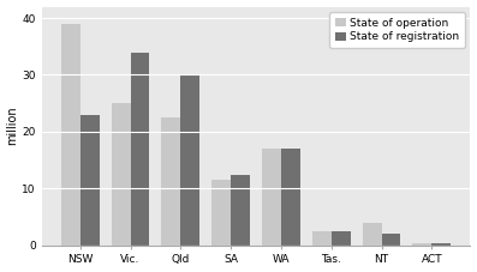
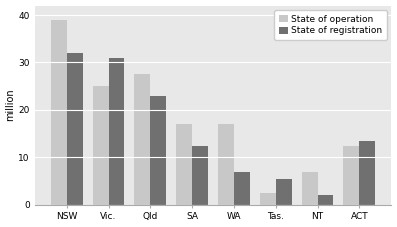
State of registration/NSW: 23.0 -> 32.0
State of registration/Vic.: 34.0 -> 31.0
State of operation/Qld: 22.5 -> 27.5
State of registration/Qld: 30.0 -> 23.0
State of operation/SA: 11.5 -> 17.0
State of registration/WA: 17.0 -> 7.0
State of registration/Tas.: 2.5 -> 5.5
State of operation/NT: 4.0 -> 7.0
State of operation/ACT: 0.3 -> 12.5
State of registration/ACT: 0.4 -> 13.5
